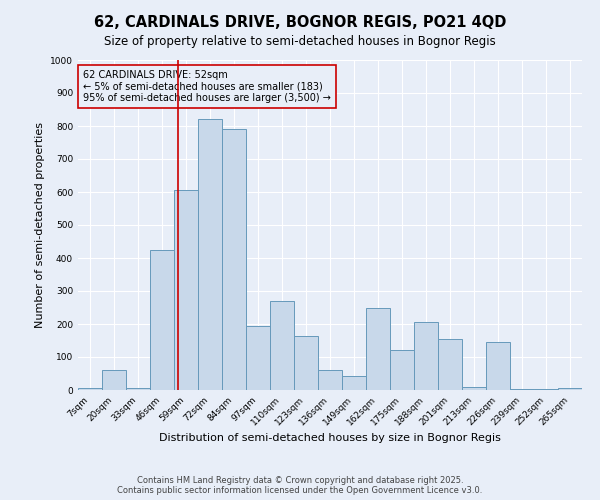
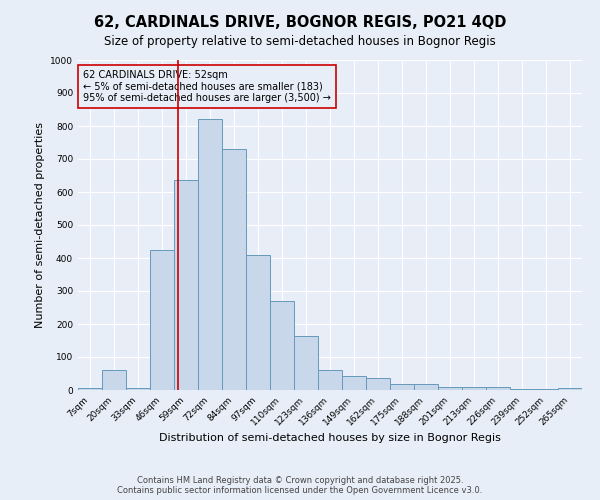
59sqm: 605 -> 635
84sqm: 790 -> 730
97sqm: 195 -> 410
162sqm: 250 -> 35
175sqm: 120 -> 18
188sqm: 205 -> 18
201sqm: 155 -> 10
226sqm: 145 -> 10
